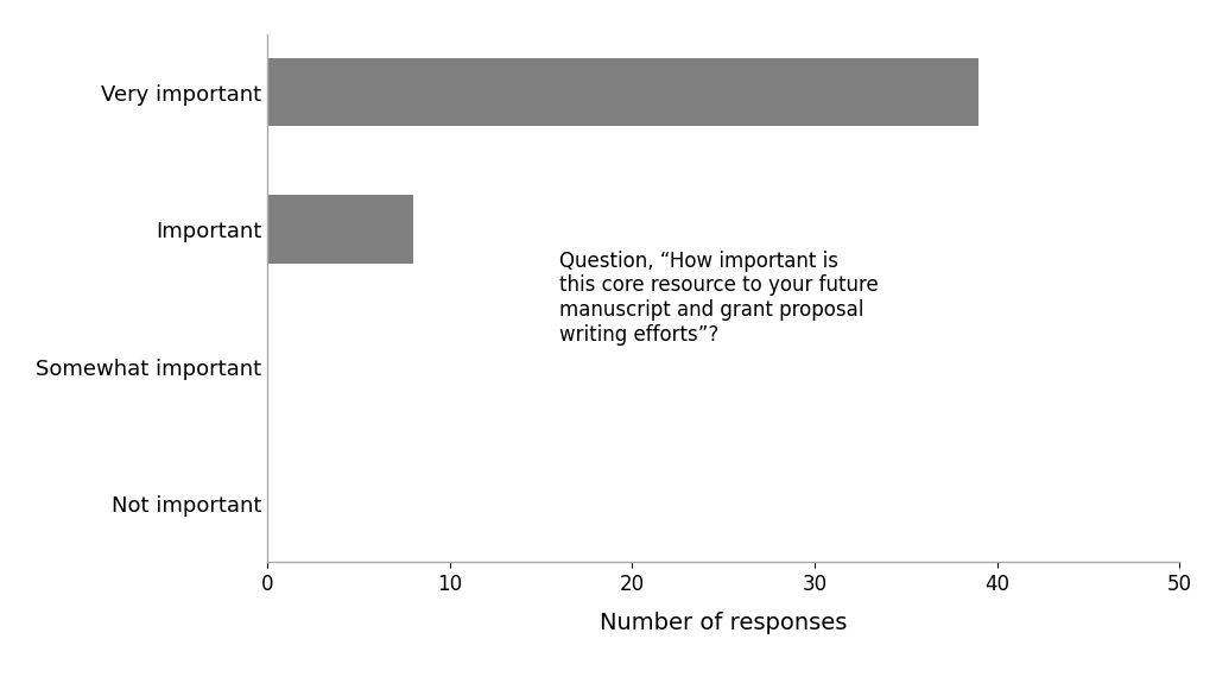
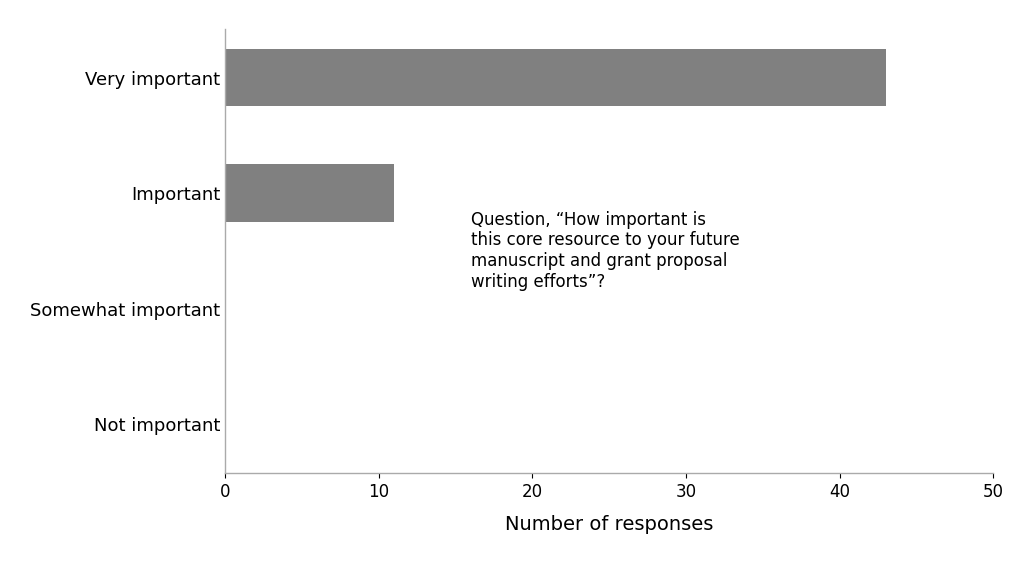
Very important: 39 -> 43
Important: 8 -> 11
